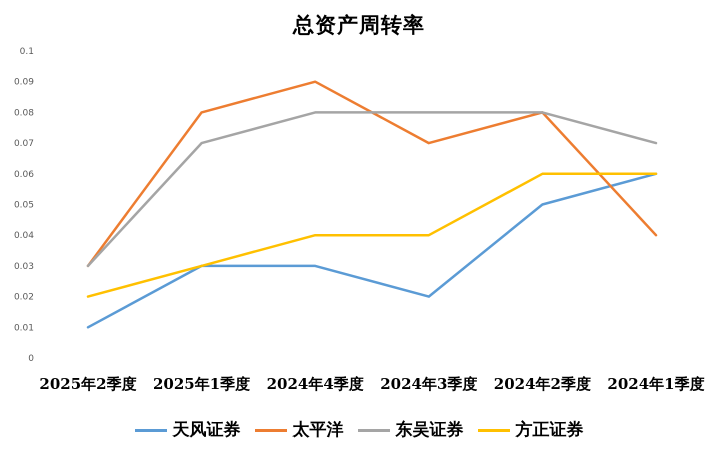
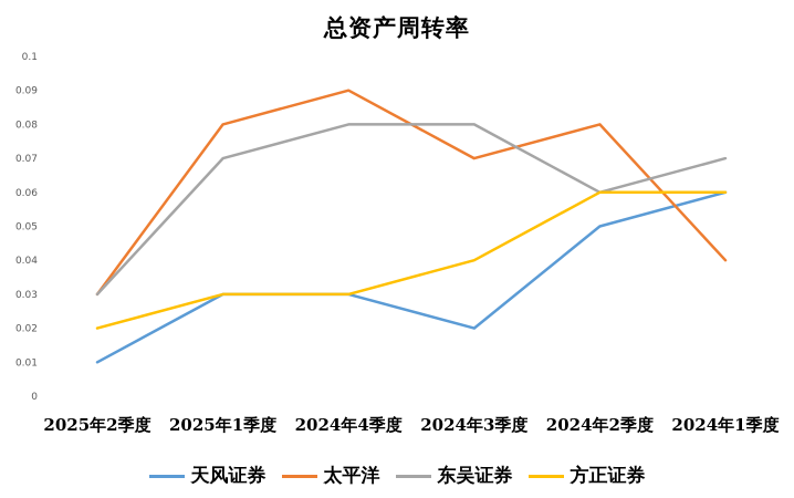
方正证券/2024年4季度: 0.04 -> 0.03
东吴证券/2024年2季度: 0.08 -> 0.06
